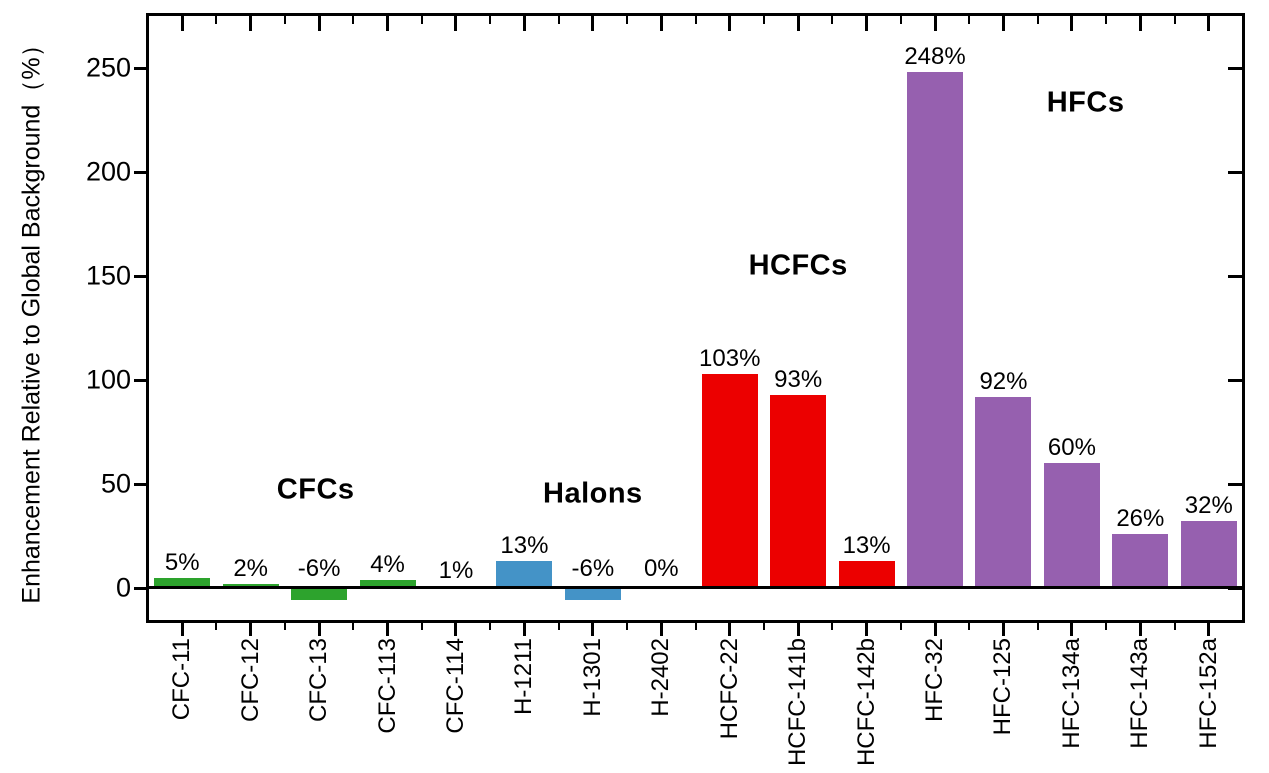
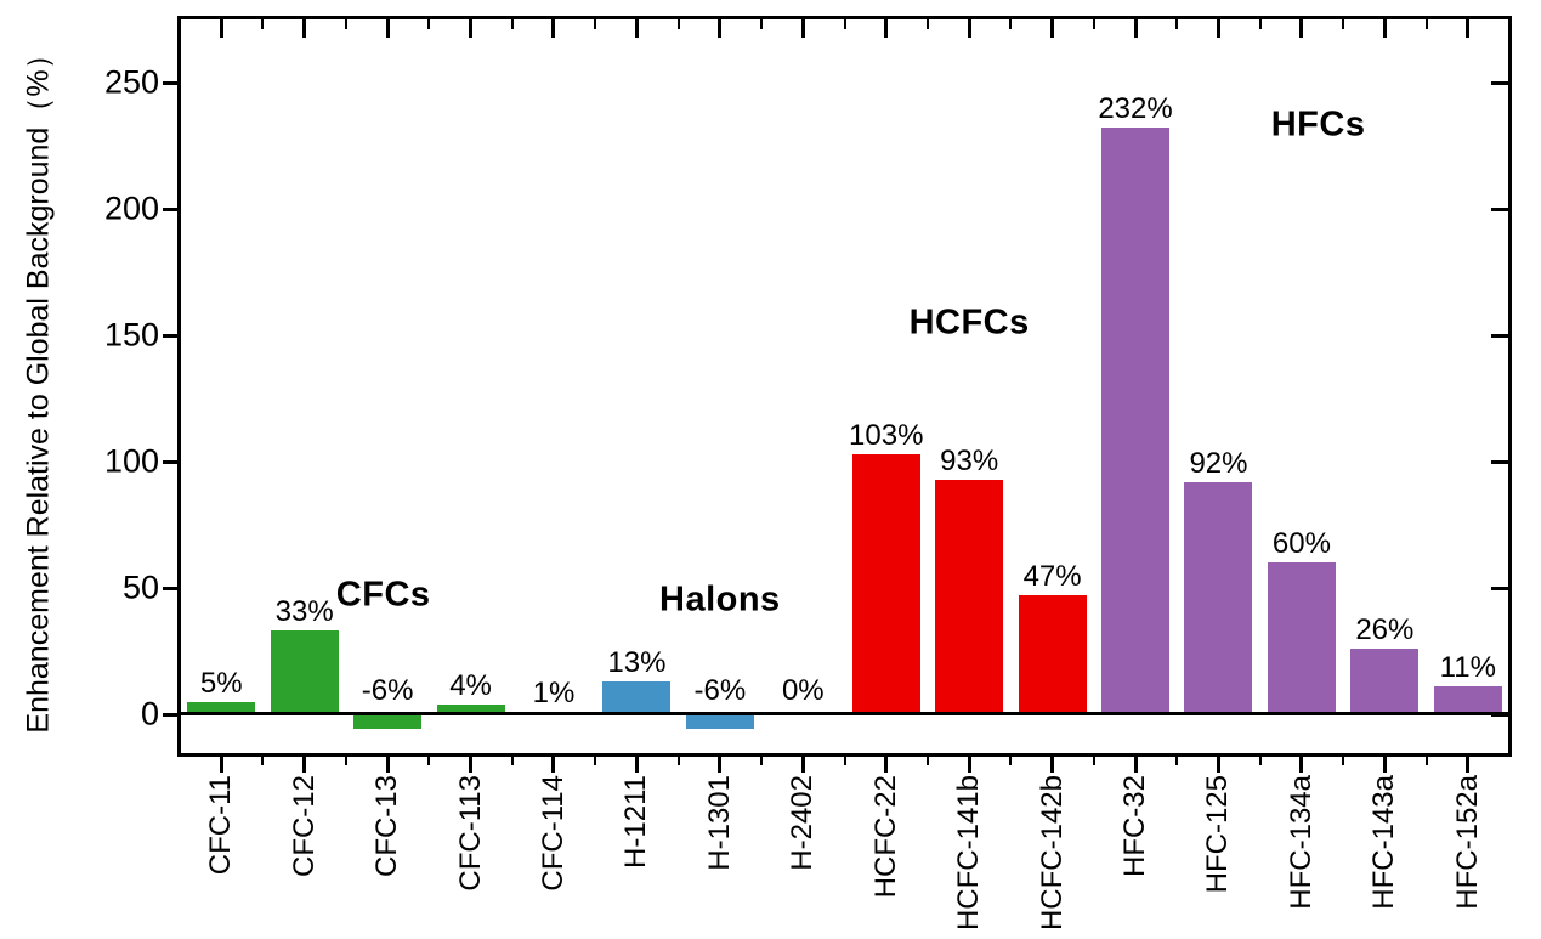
CFC-12: 2% -> 33%
HCFC-142b: 13% -> 47%
HFC-32: 248% -> 232%
HFC-152a: 32% -> 11%
